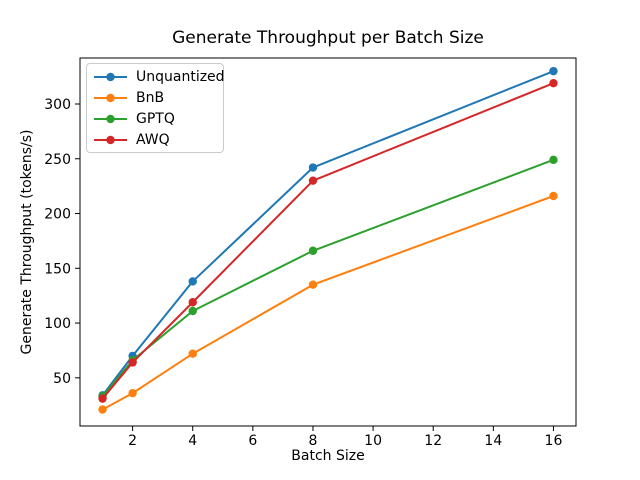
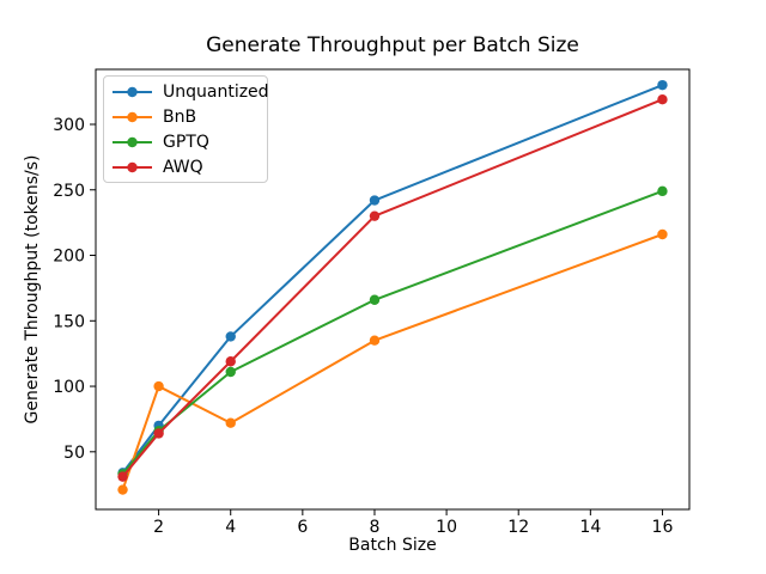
BnB/2: 36 -> 100
